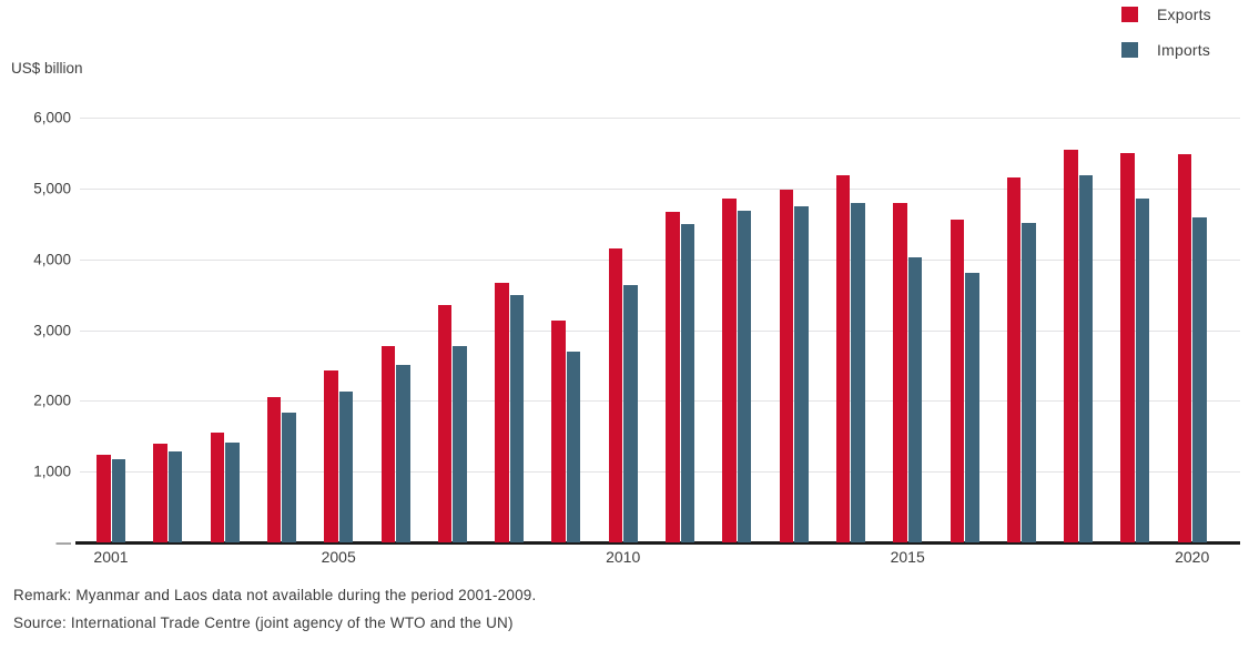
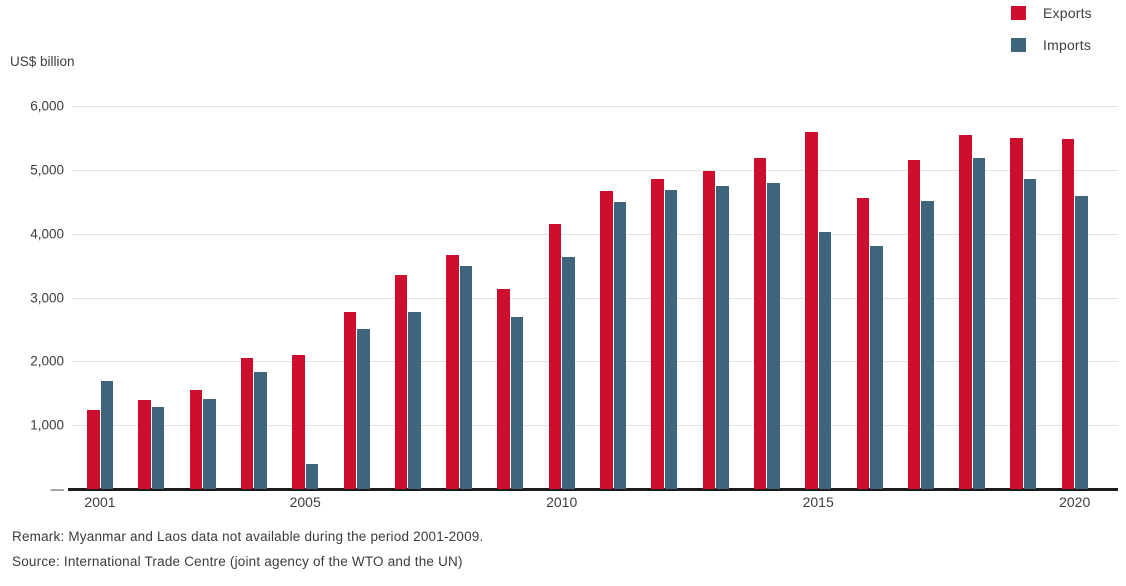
Imports/2001: 1200 -> 1700
Exports/2005: 2400 -> 2100
Imports/2005: 2100 -> 400
Exports/2015: 4800 -> 5600
